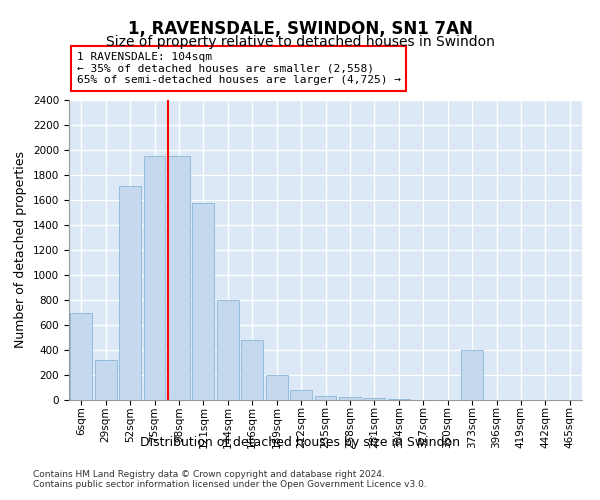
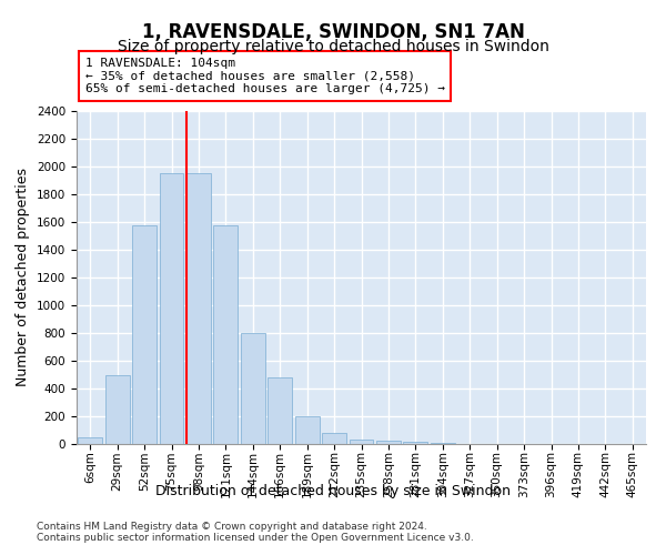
6sqm: 700 -> 50
29sqm: 320 -> 500
52sqm: 1710 -> 1580
373sqm: 400 -> 0
